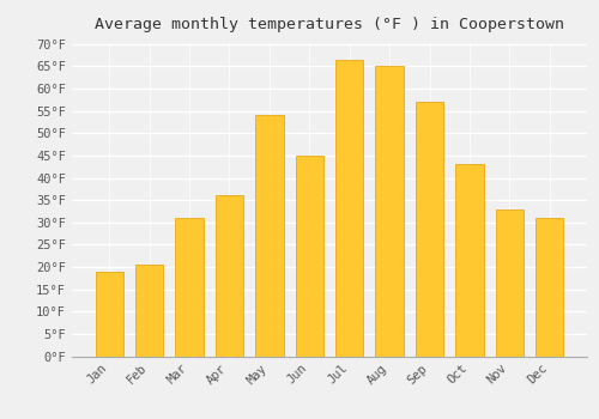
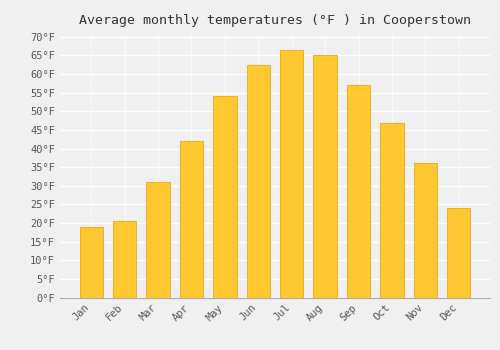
Apr: 36.0°F -> 42.0°F
Jun: 45.0°F -> 62.5°F
Oct: 43.0°F -> 47.0°F
Nov: 33.0°F -> 36.0°F
Dec: 31.0°F -> 24.0°F
